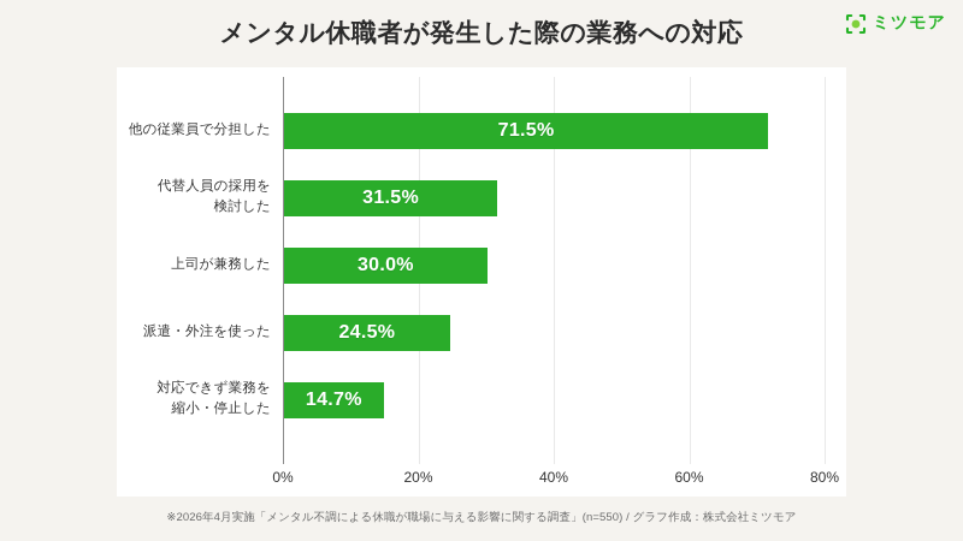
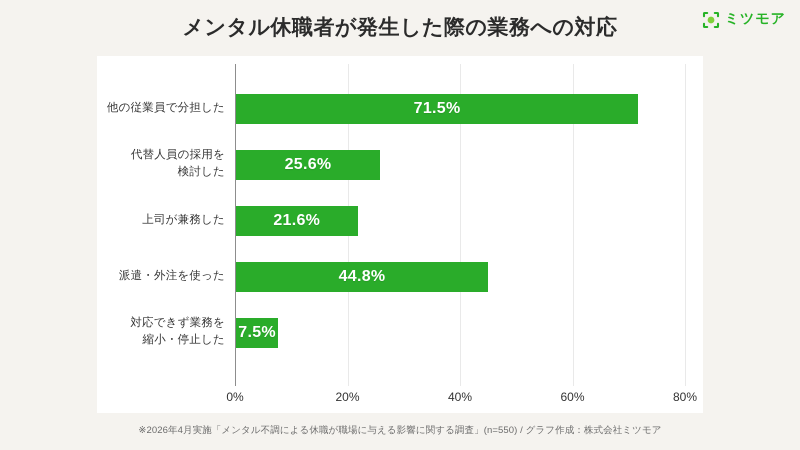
代替人員の採用を検討した: 31.5% -> 25.6%
上司が兼務した: 30.0% -> 21.6%
派遣・外注を使った: 24.5% -> 44.8%
対応できず業務を縮小・停止した: 14.7% -> 7.5%
